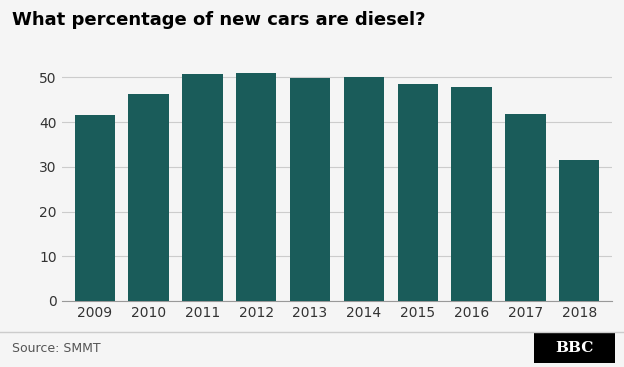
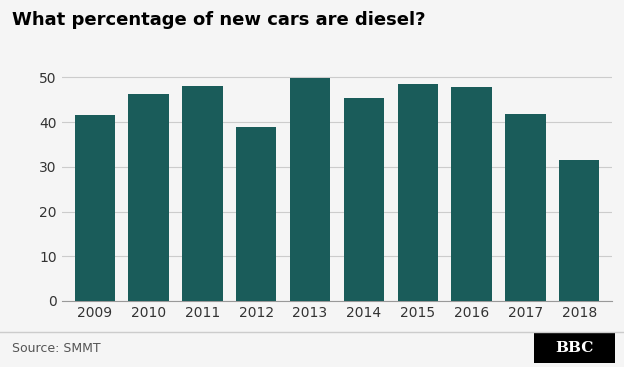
2011: 50.7 -> 48.0
2012: 50.9 -> 39.0
2014: 50.2 -> 45.5
